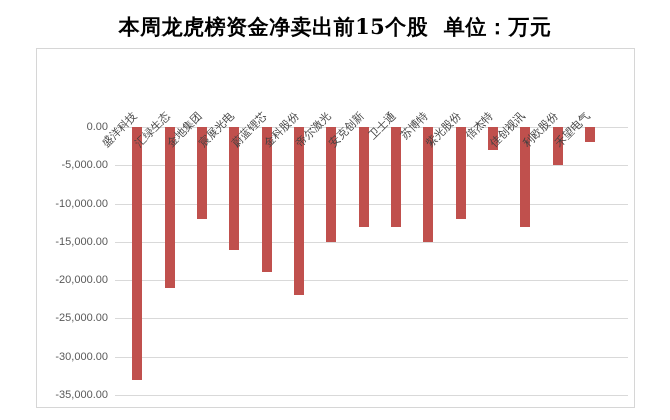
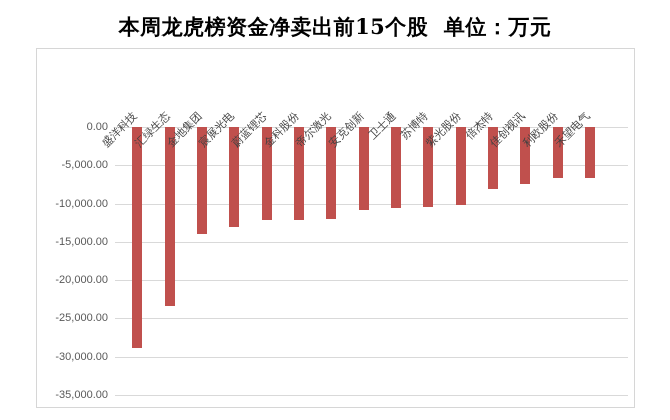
盛洋科技: -33000 -> -29000
汇绿生态: -21000 -> -23000
金地集团: -12000 -> -14000
宸展光电: -16000 -> -13000
蔚蓝锂芯: -19000 -> -12000
金科股份: -22000 -> -12000
帝尔激光: -15000 -> -12000
安克创新: -13000 -> -11000
卫士通: -13000 -> -11000
苏博特: -15000 -> -10000
紫光股份: -12000 -> -10000
倍杰特: -3000 -> -8000
佳创视讯: -13000 -> -7000
利欧股份: -5000 -> -7000
禾望电气: -2000 -> -7000
